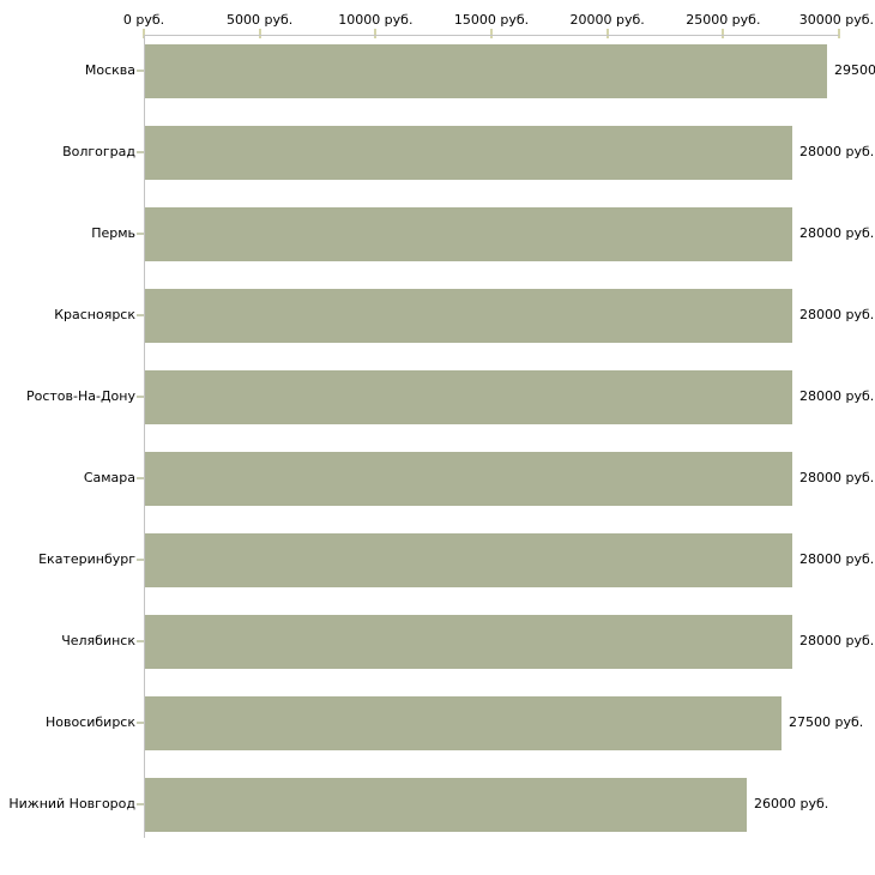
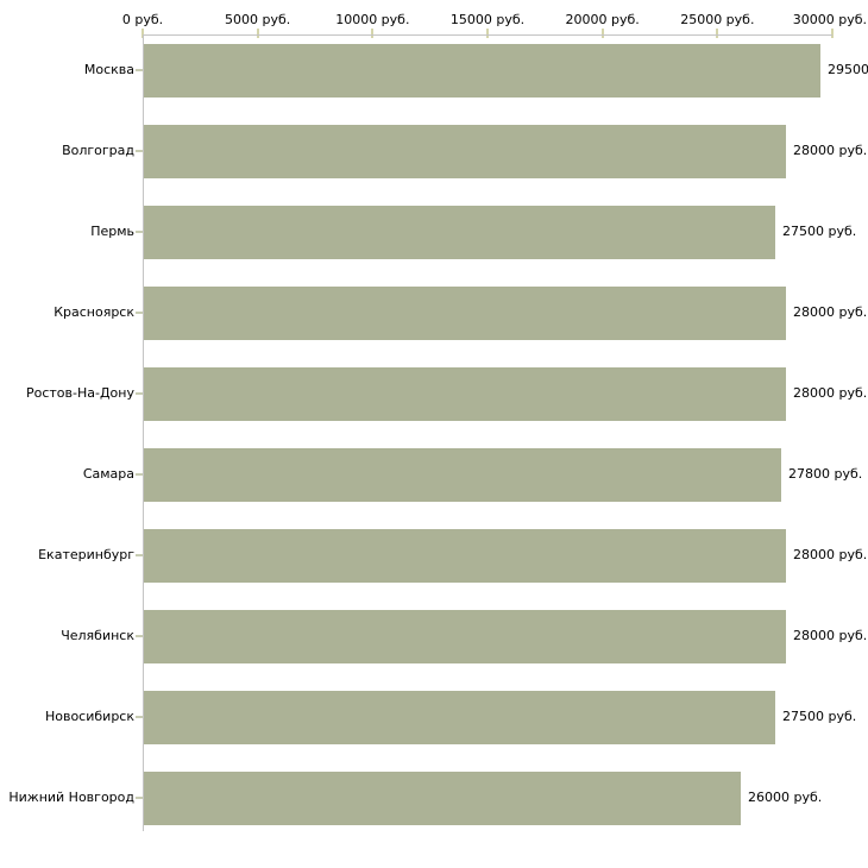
Пермь: 28000 -> 27500
Самара: 28000 -> 27800
